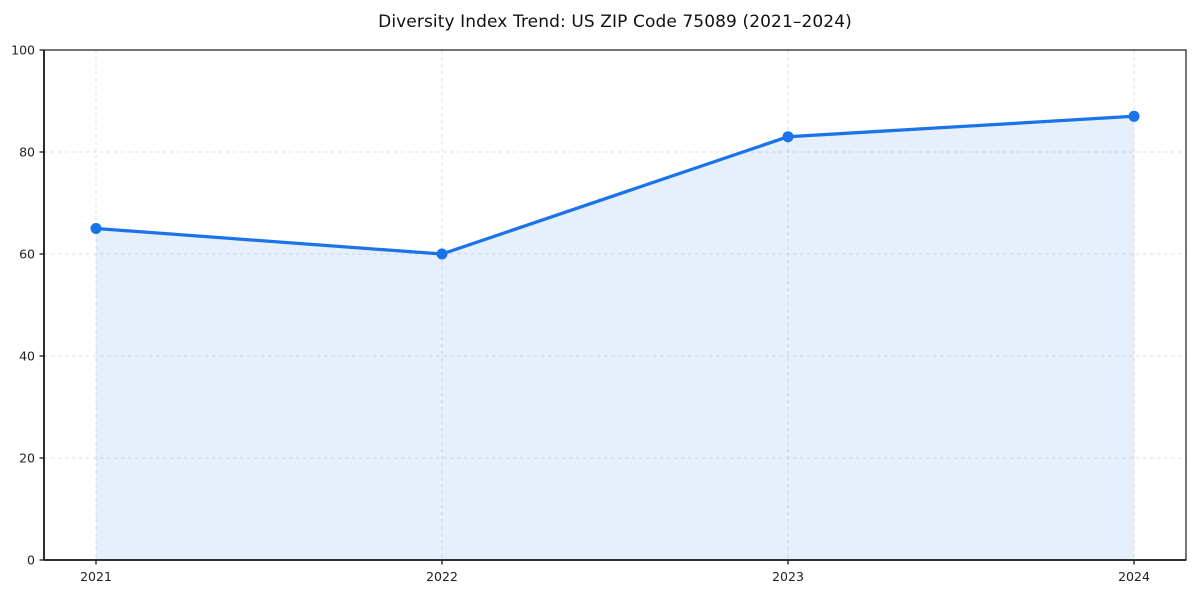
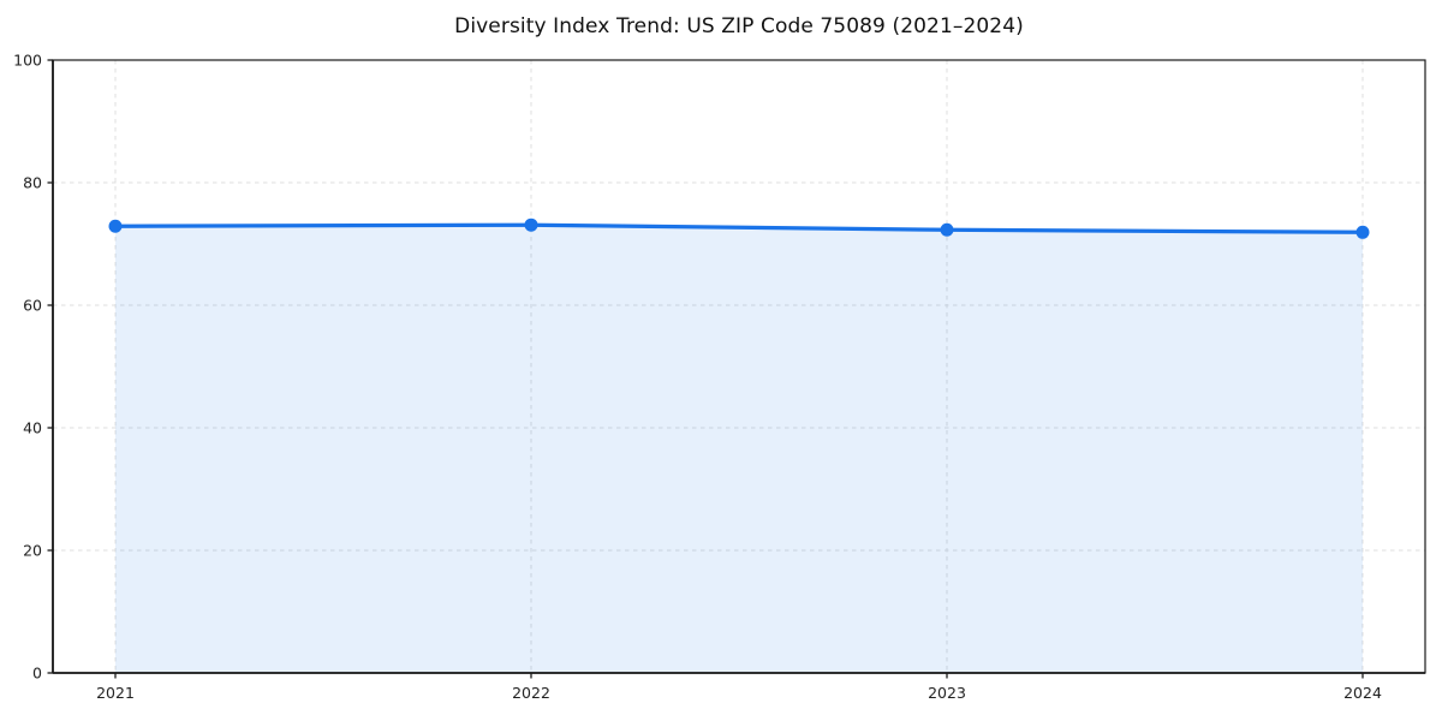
2021: 65 -> 73
2022: 60 -> 73
2023: 83 -> 72
2024: 87 -> 72
